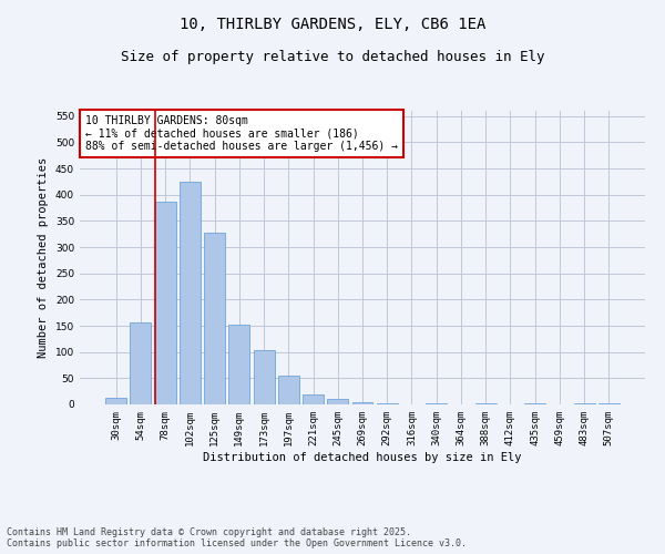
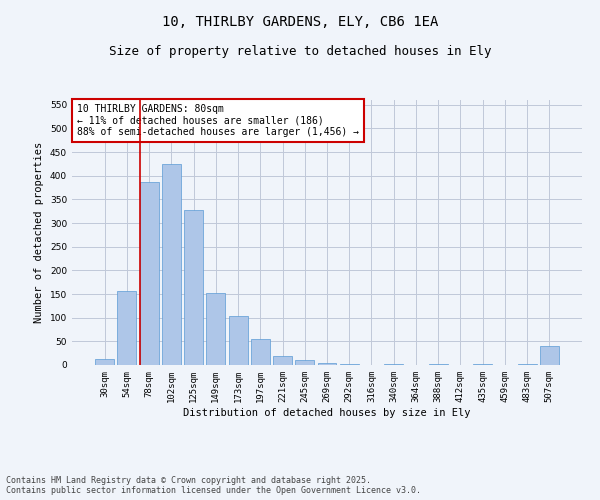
507sqm: 3 -> 40
